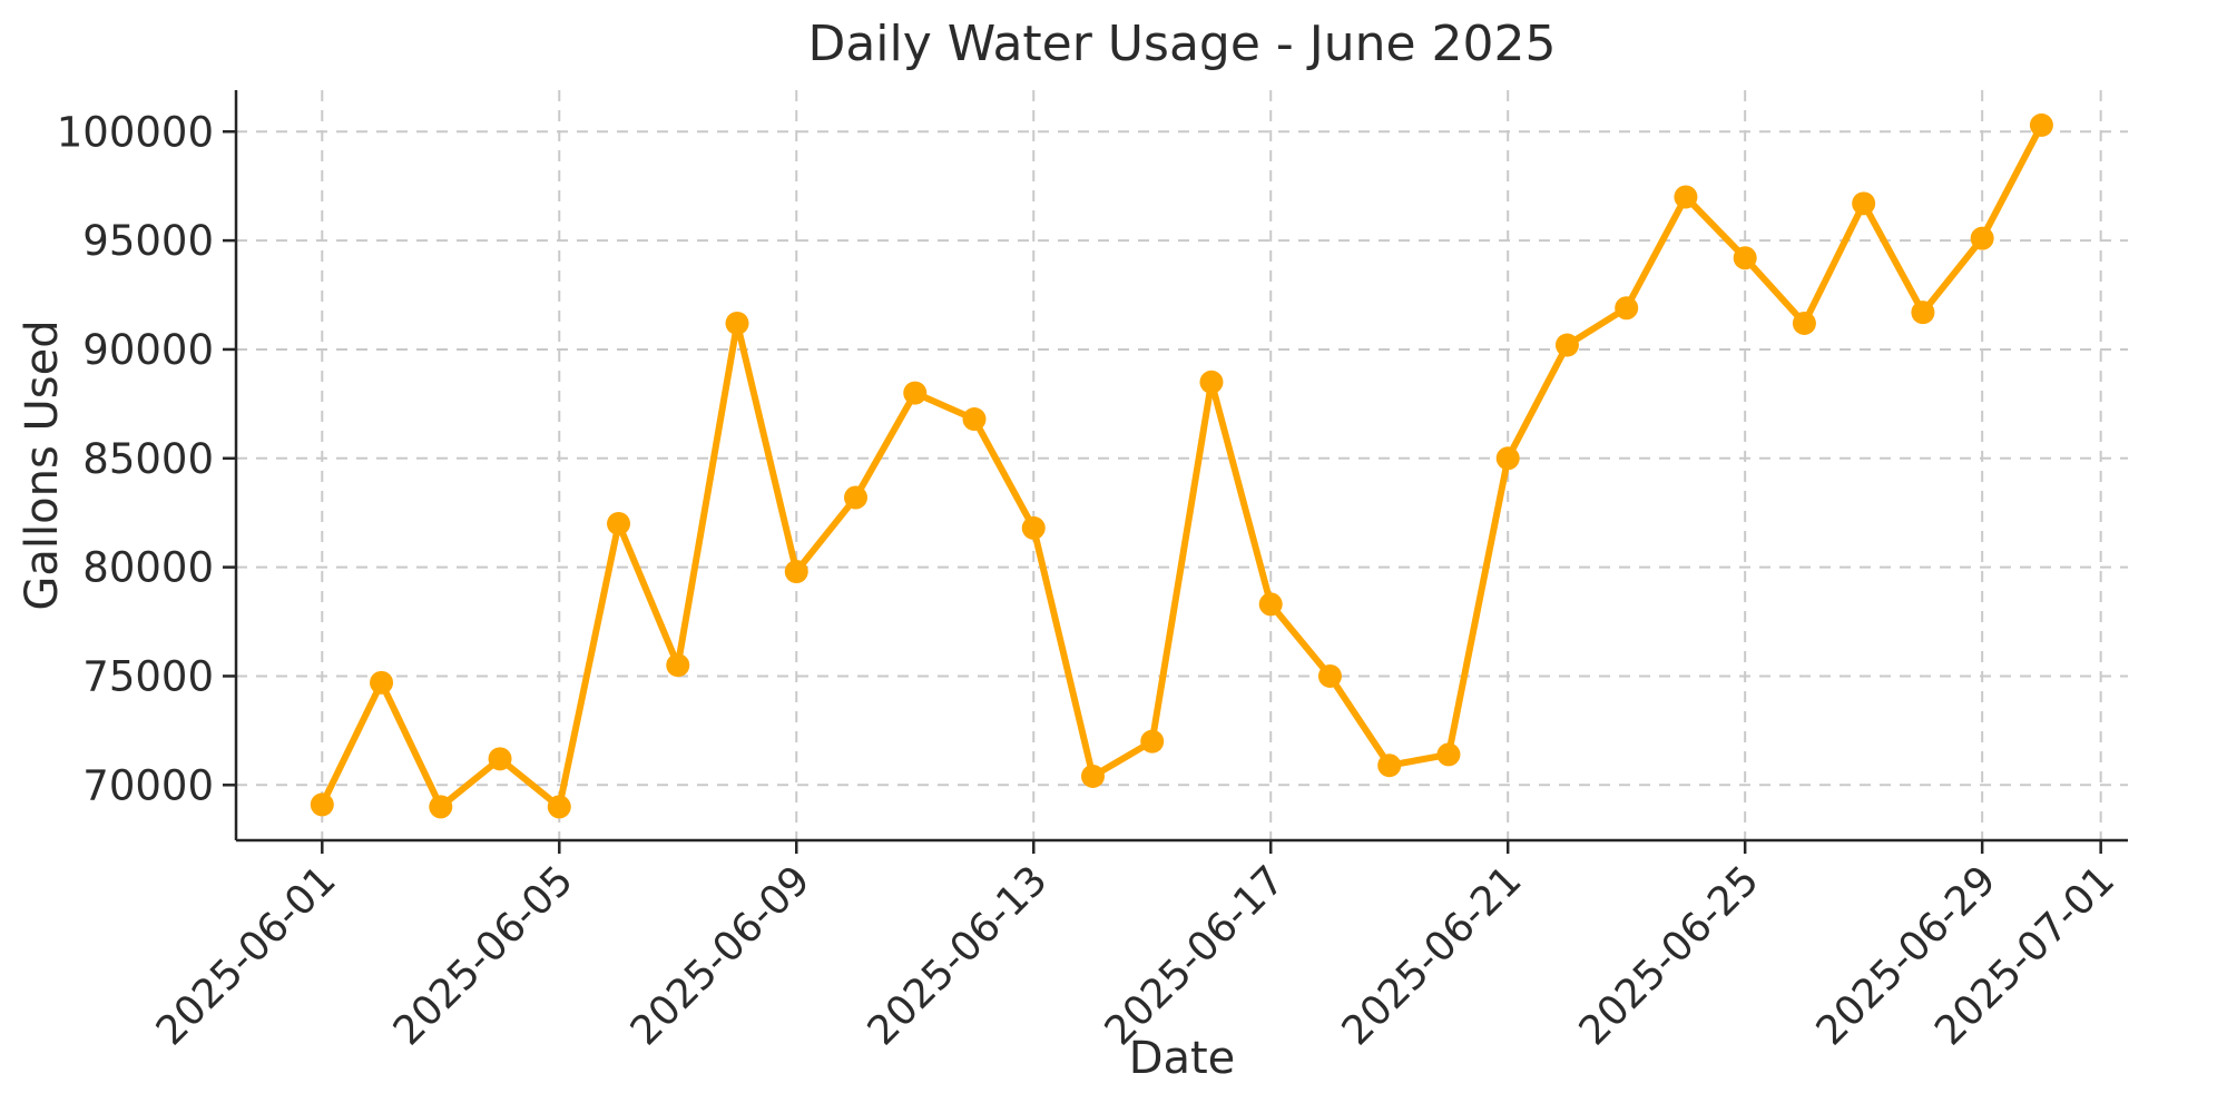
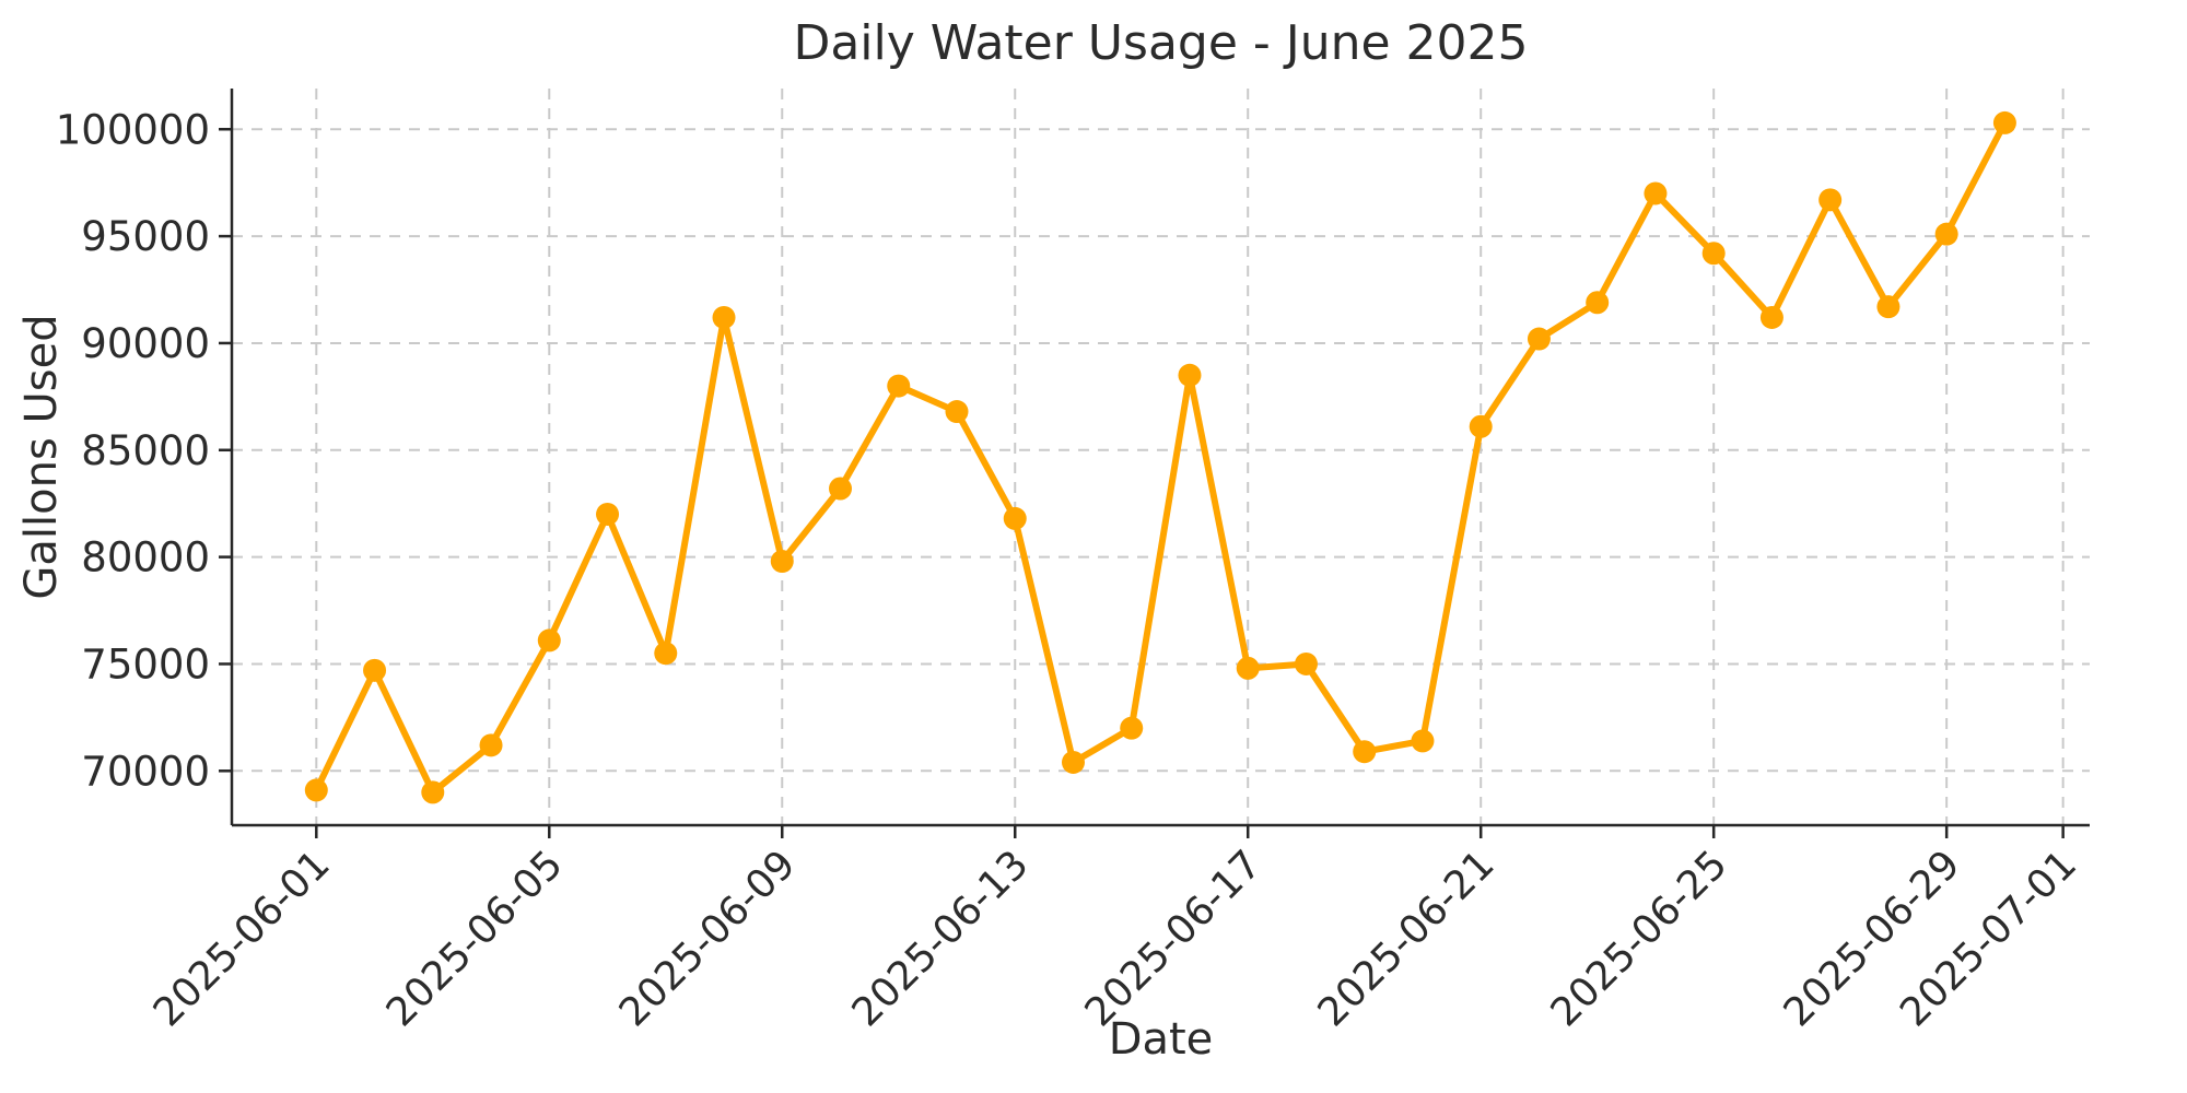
2025-06-05: 69000 -> 76100
2025-06-17: 78300 -> 74800
2025-06-21: 85000 -> 86100
